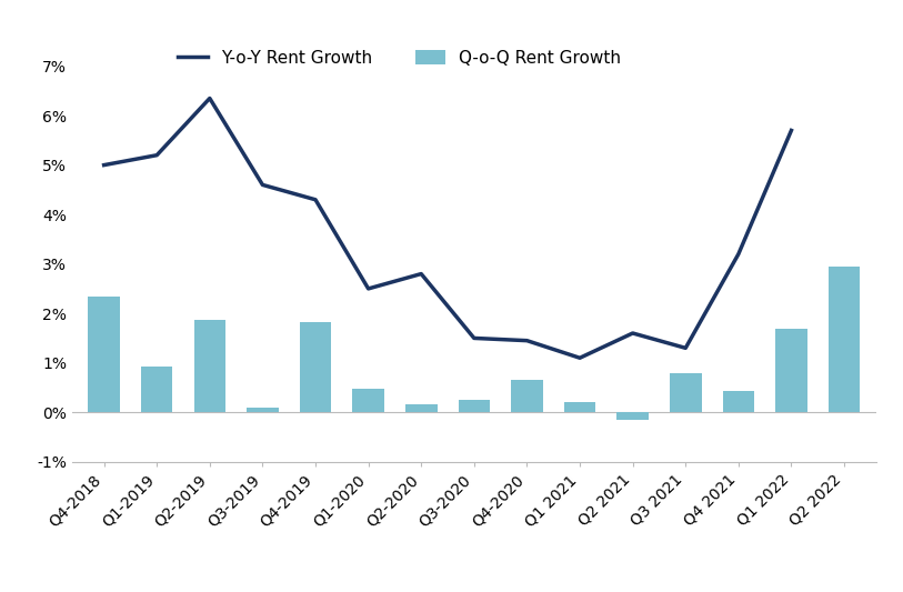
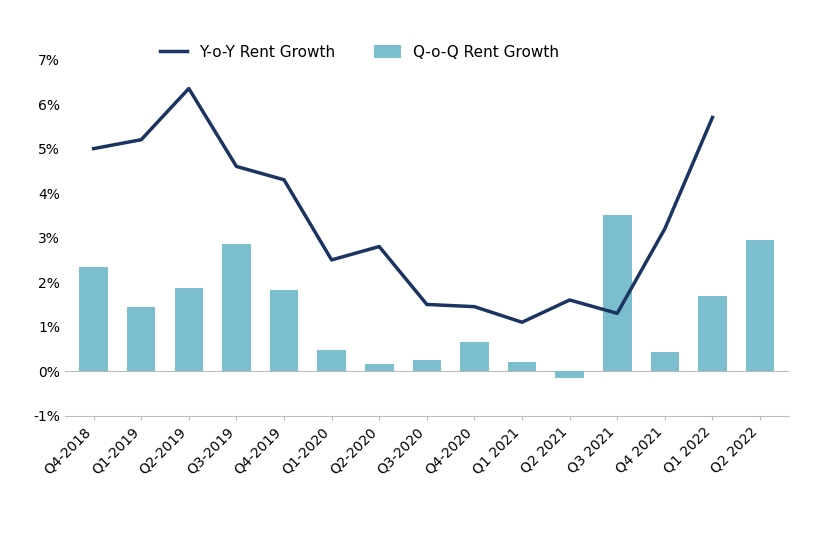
Q-o-Q Rent Growth/Q1-2019: 0.92% -> 1.45%
Q-o-Q Rent Growth/Q3-2019: 0.10% -> 2.85%
Q-o-Q Rent Growth/Q3 2021: 0.78% -> 3.50%
